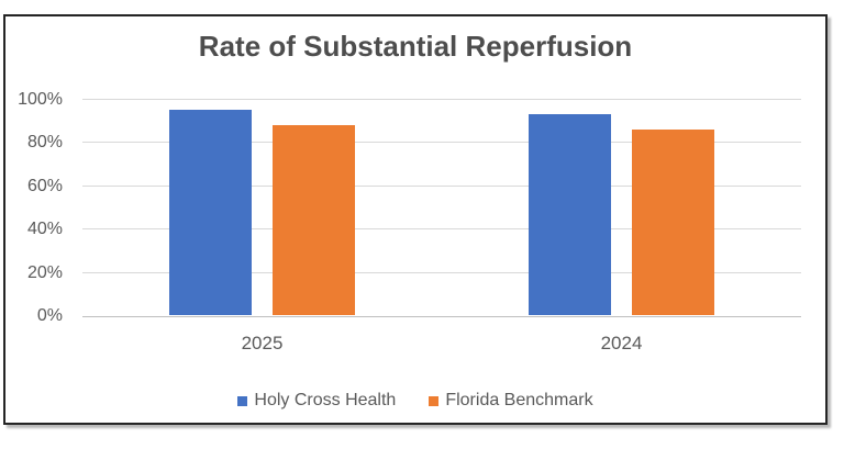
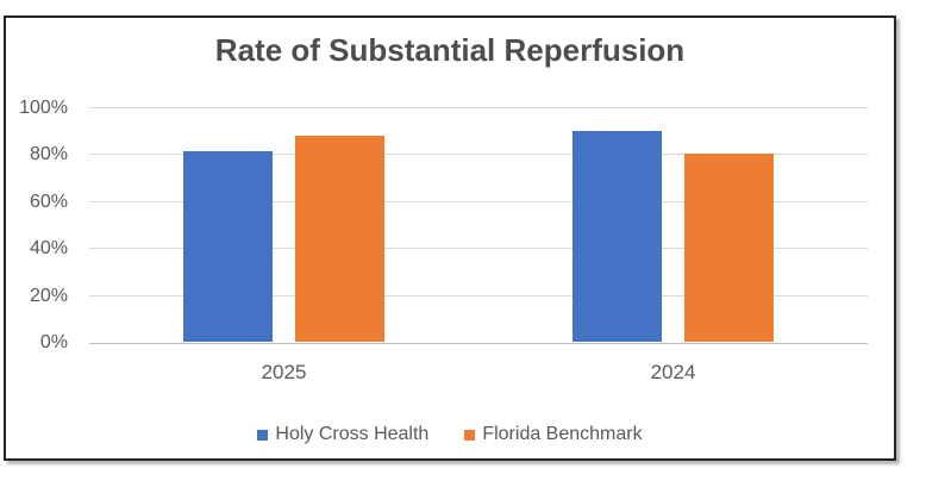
Holy Cross Health/2025: 95% -> 81%
Holy Cross Health/2024: 93% -> 90%
Florida Benchmark/2024: 86% -> 80%
